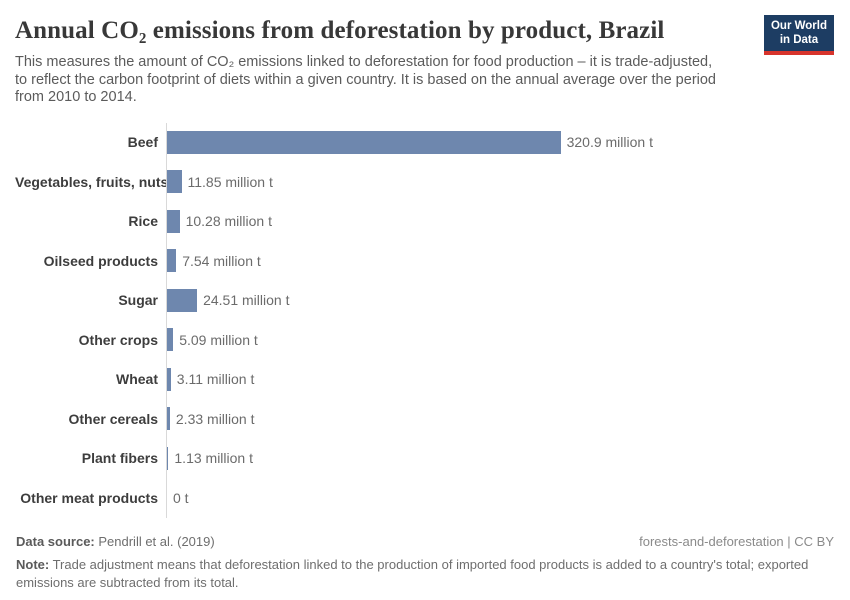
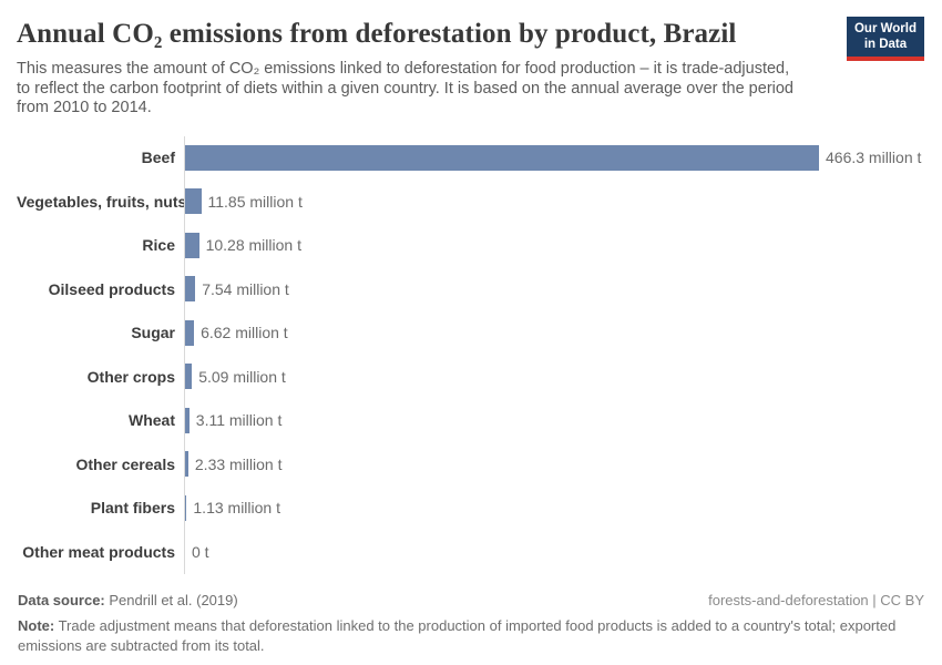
Beef: 320.9 -> 466.3
Sugar: 24.51 -> 6.62
